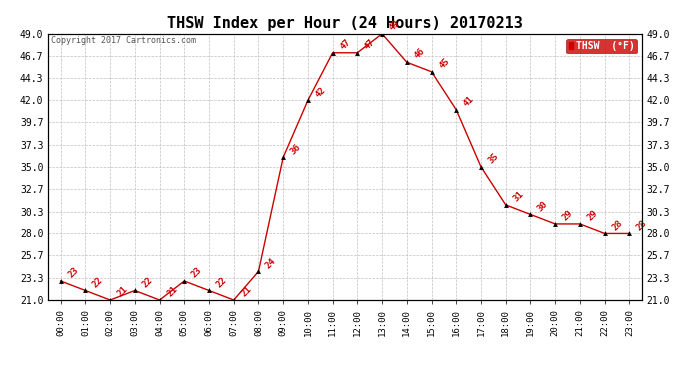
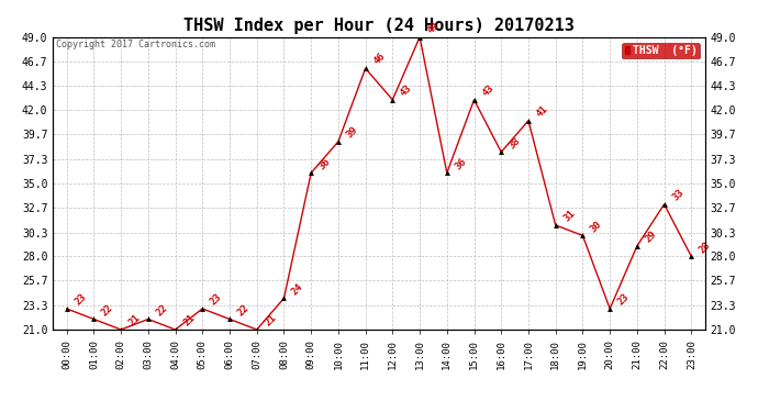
10:00: 42 -> 39
11:00: 47 -> 46
12:00: 47 -> 43
14:00: 46 -> 36
15:00: 45 -> 43
16:00: 41 -> 38
17:00: 35 -> 41
20:00: 29 -> 23
22:00: 28 -> 33
